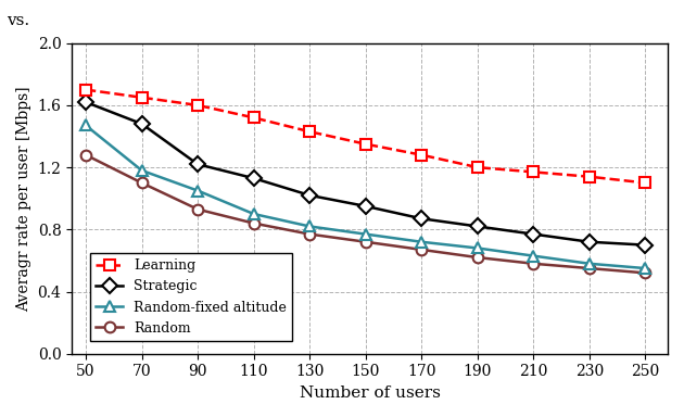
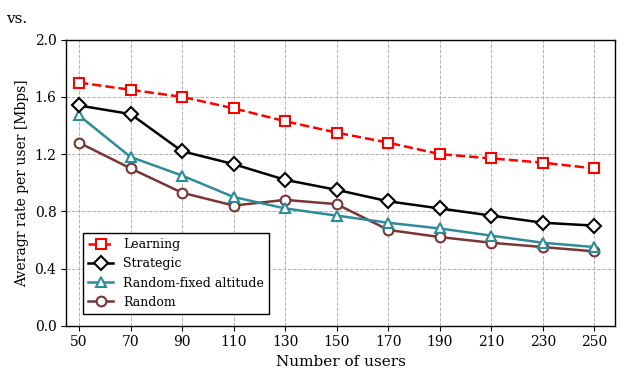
Strategic/50: 1.62 -> 1.54
Random/130: 0.77 -> 0.88
Random/150: 0.72 -> 0.85
